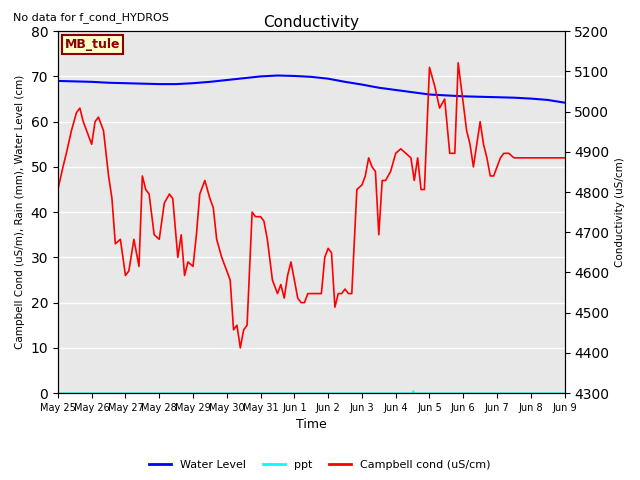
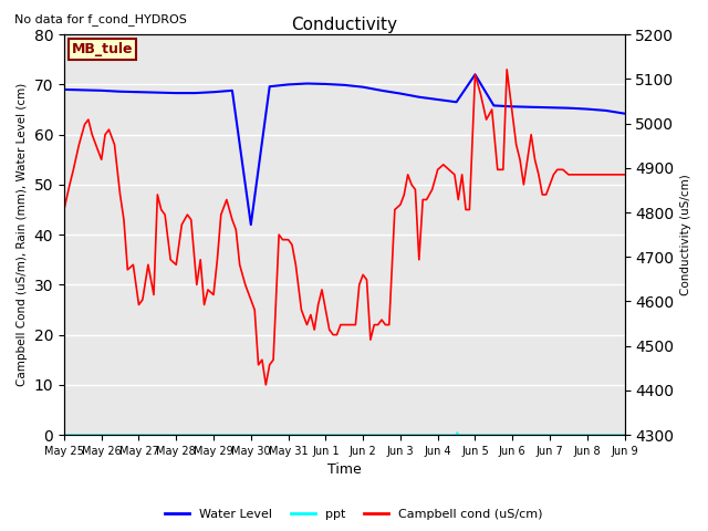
Water Level/May 30: 69.2 -> 42.0
Water Level/Jun 5: 66.0 -> 72.0
